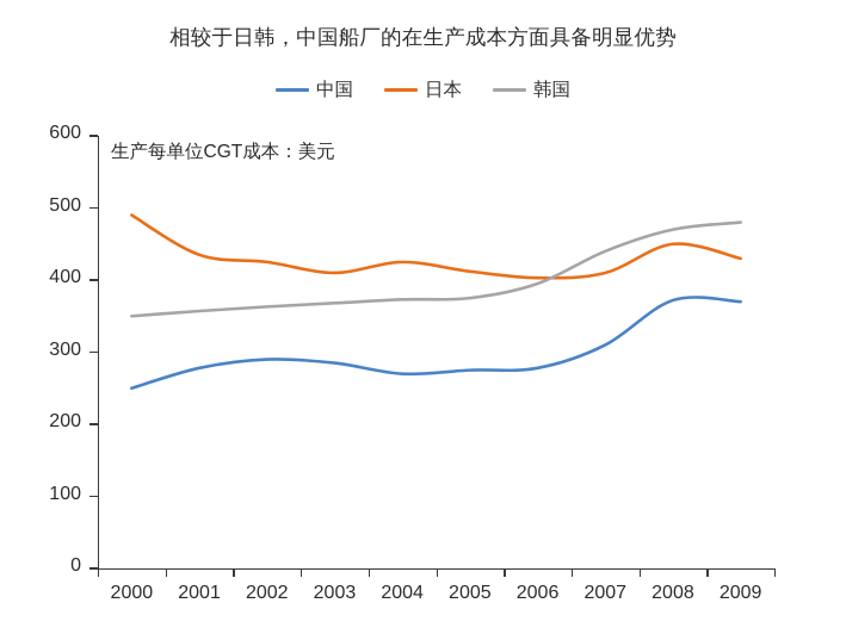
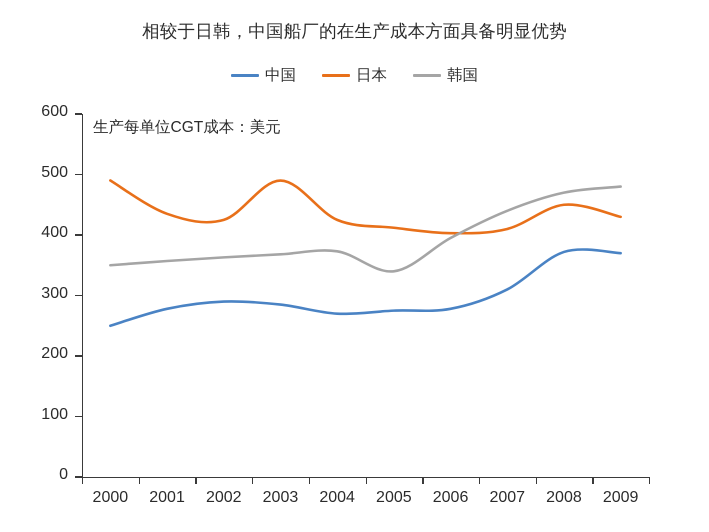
日本/2003: 410 -> 490
韩国/2005: 380 -> 340
